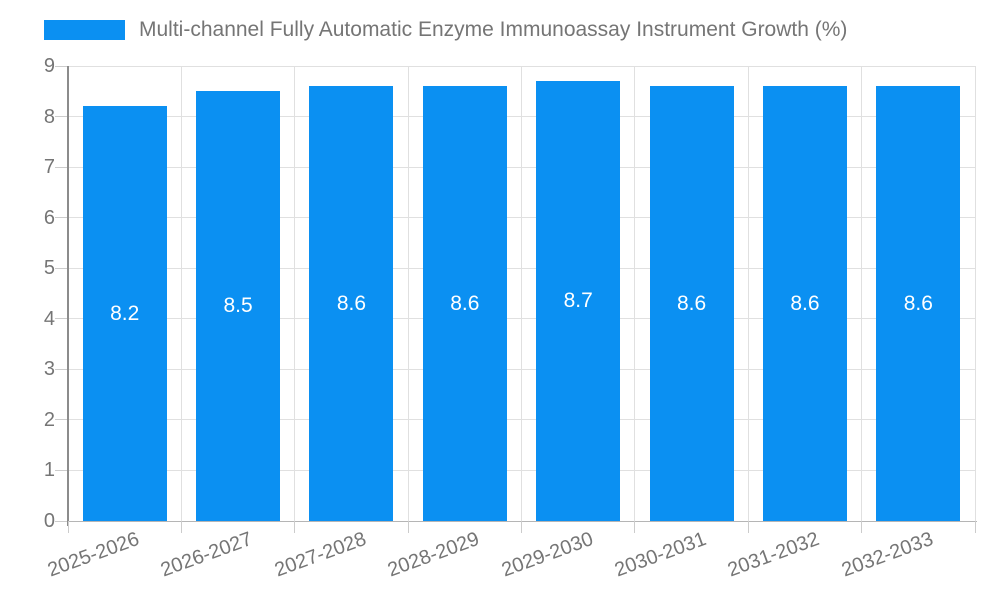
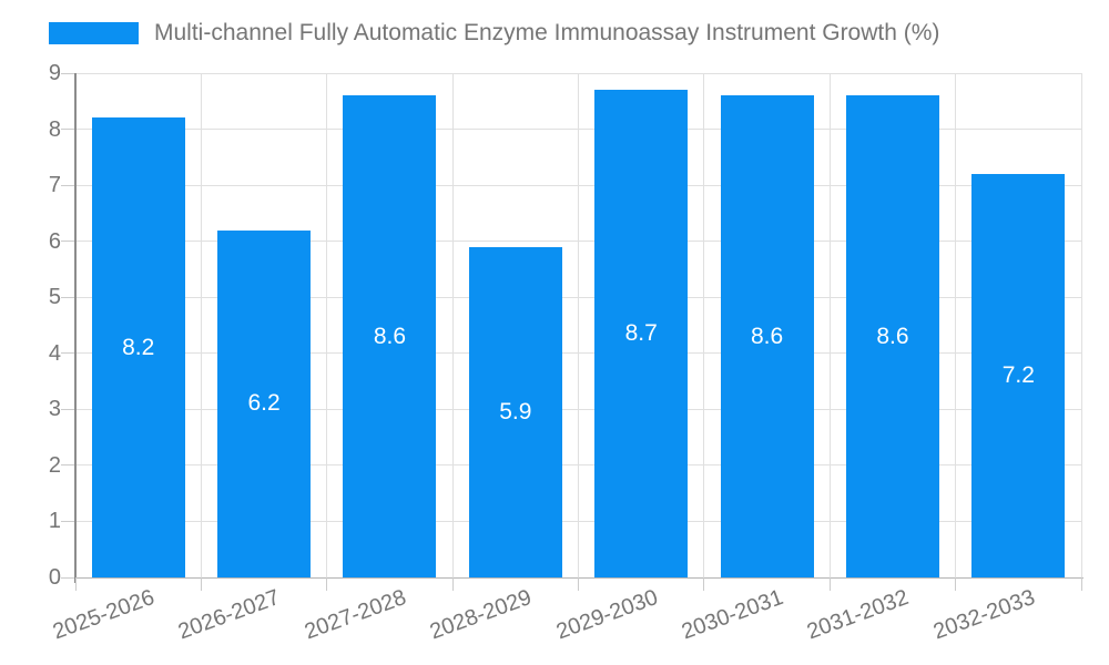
2026-2027: 8.5 -> 6.2
2028-2029: 8.6 -> 5.9
2032-2033: 8.6 -> 7.2
